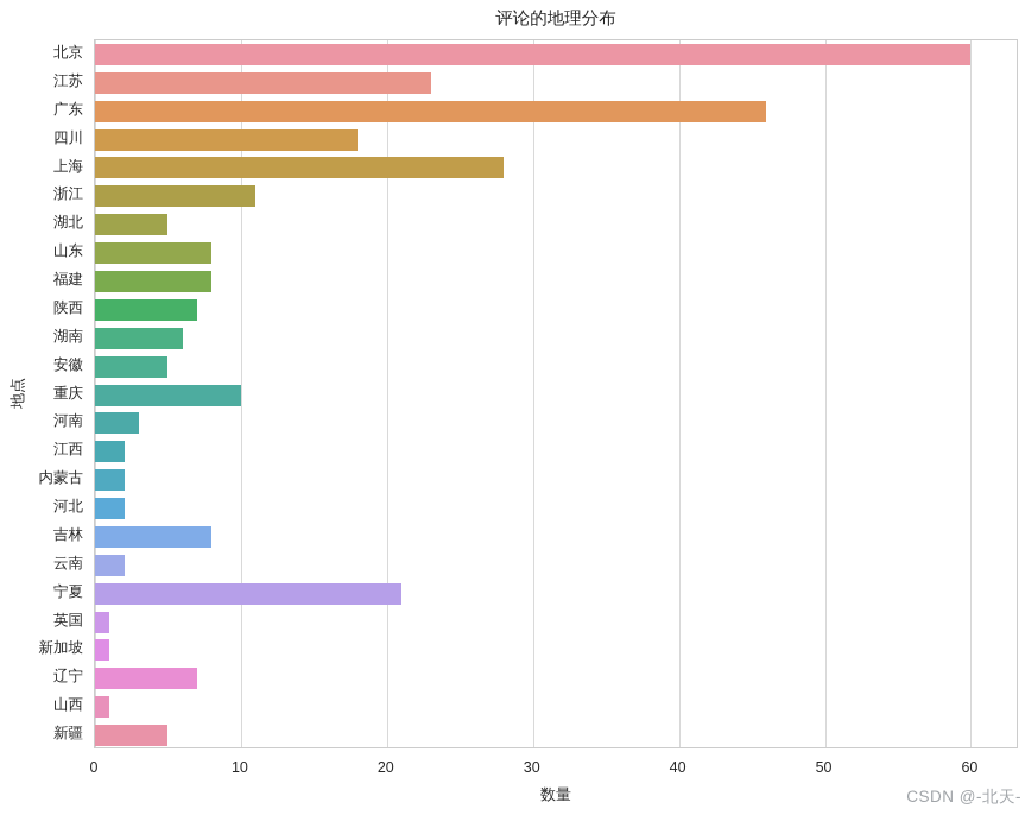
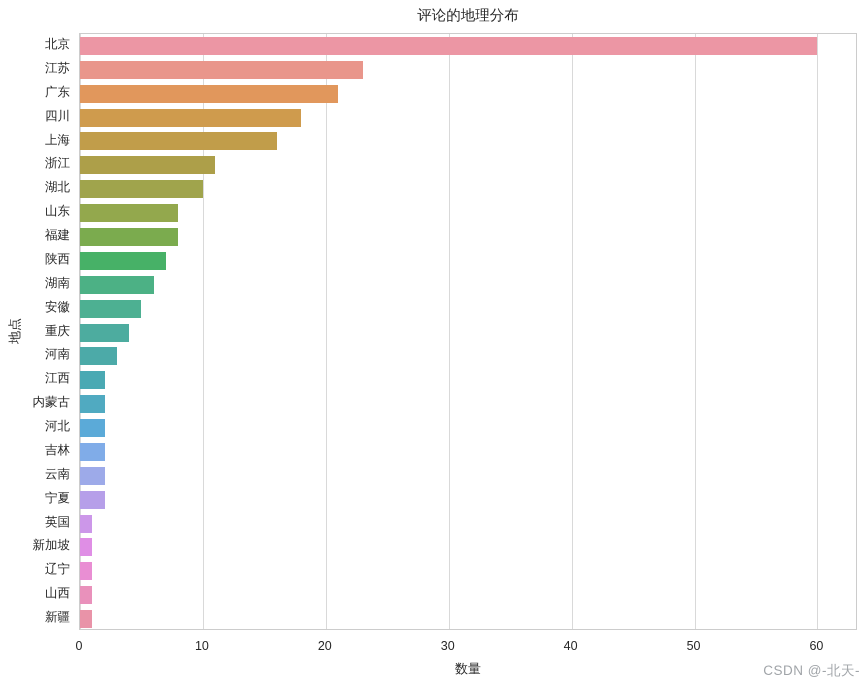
广东: 46 -> 21
上海: 28 -> 16
湖北: 5 -> 10
重庆: 10 -> 4
吉林: 8 -> 2
宁夏: 21 -> 2
辽宁: 7 -> 1
新疆: 5 -> 1
